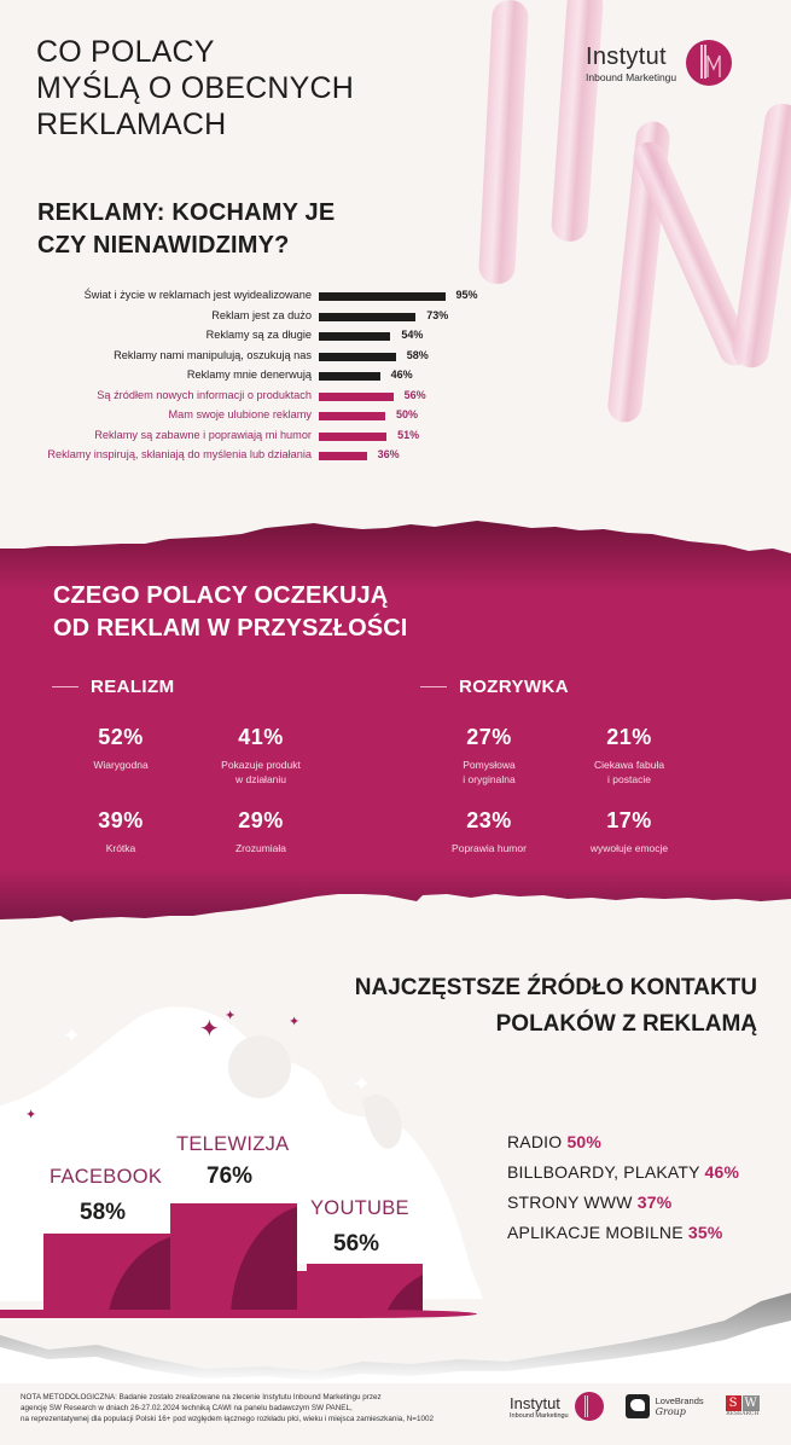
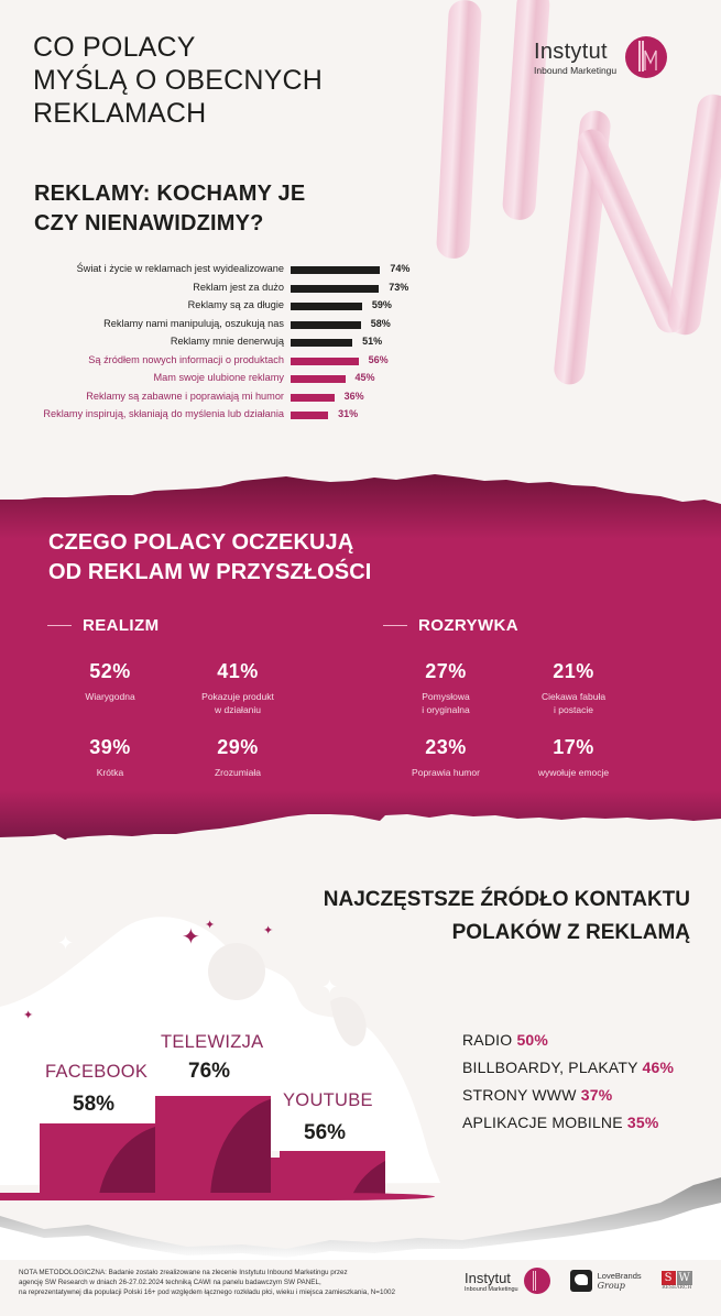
REKLAMY: KOCHAMY JE CZY NIENAWIDZIMY?/Świat i życie w reklamach jest wyidealizowane: 95% -> 74%
REKLAMY: KOCHAMY JE CZY NIENAWIDZIMY?/Reklamy są za długie: 54% -> 59%
REKLAMY: KOCHAMY JE CZY NIENAWIDZIMY?/Reklamy mnie denerwują: 46% -> 51%
REKLAMY: KOCHAMY JE CZY NIENAWIDZIMY?/Mam swoje ulubione reklamy: 50% -> 45%
REKLAMY: KOCHAMY JE CZY NIENAWIDZIMY?/Reklamy są zabawne i poprawiają mi humor: 51% -> 36%
REKLAMY: KOCHAMY JE CZY NIENAWIDZIMY?/Reklamy inspirują, skłaniają do myślenia lub działania: 36% -> 31%
